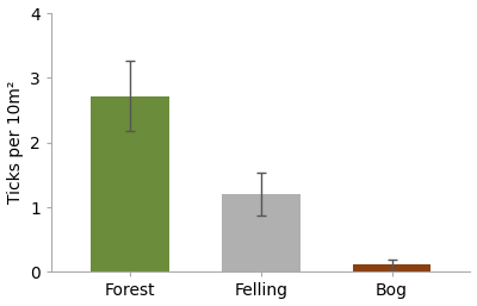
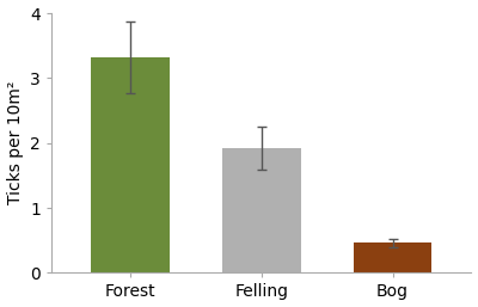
Forest: 2.72 -> 3.32
Felling: 1.20 -> 1.92
Bog: 0.12 -> 0.46
